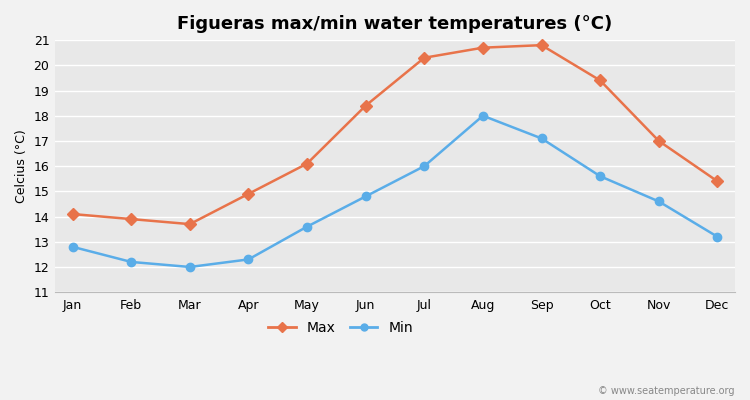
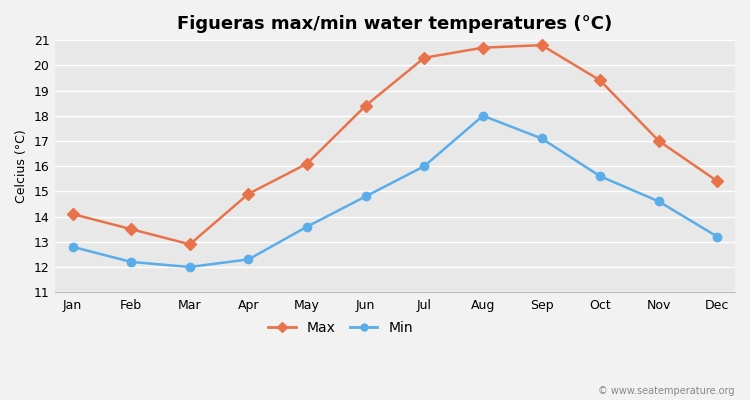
Max/Feb: 13.9 -> 13.5
Max/Mar: 13.7 -> 12.9
